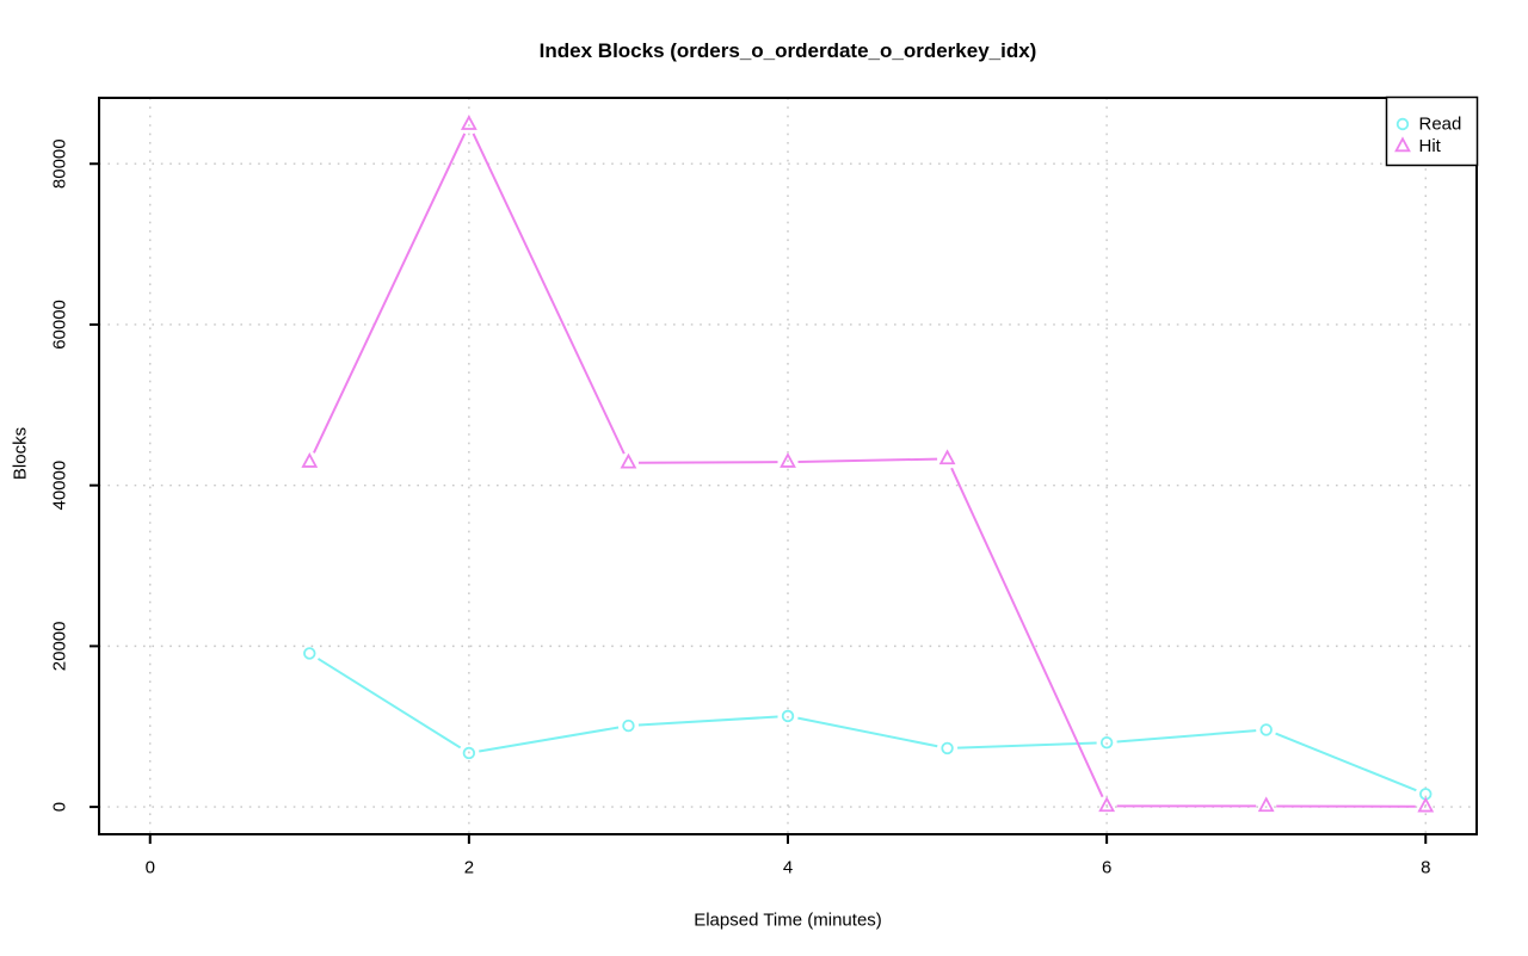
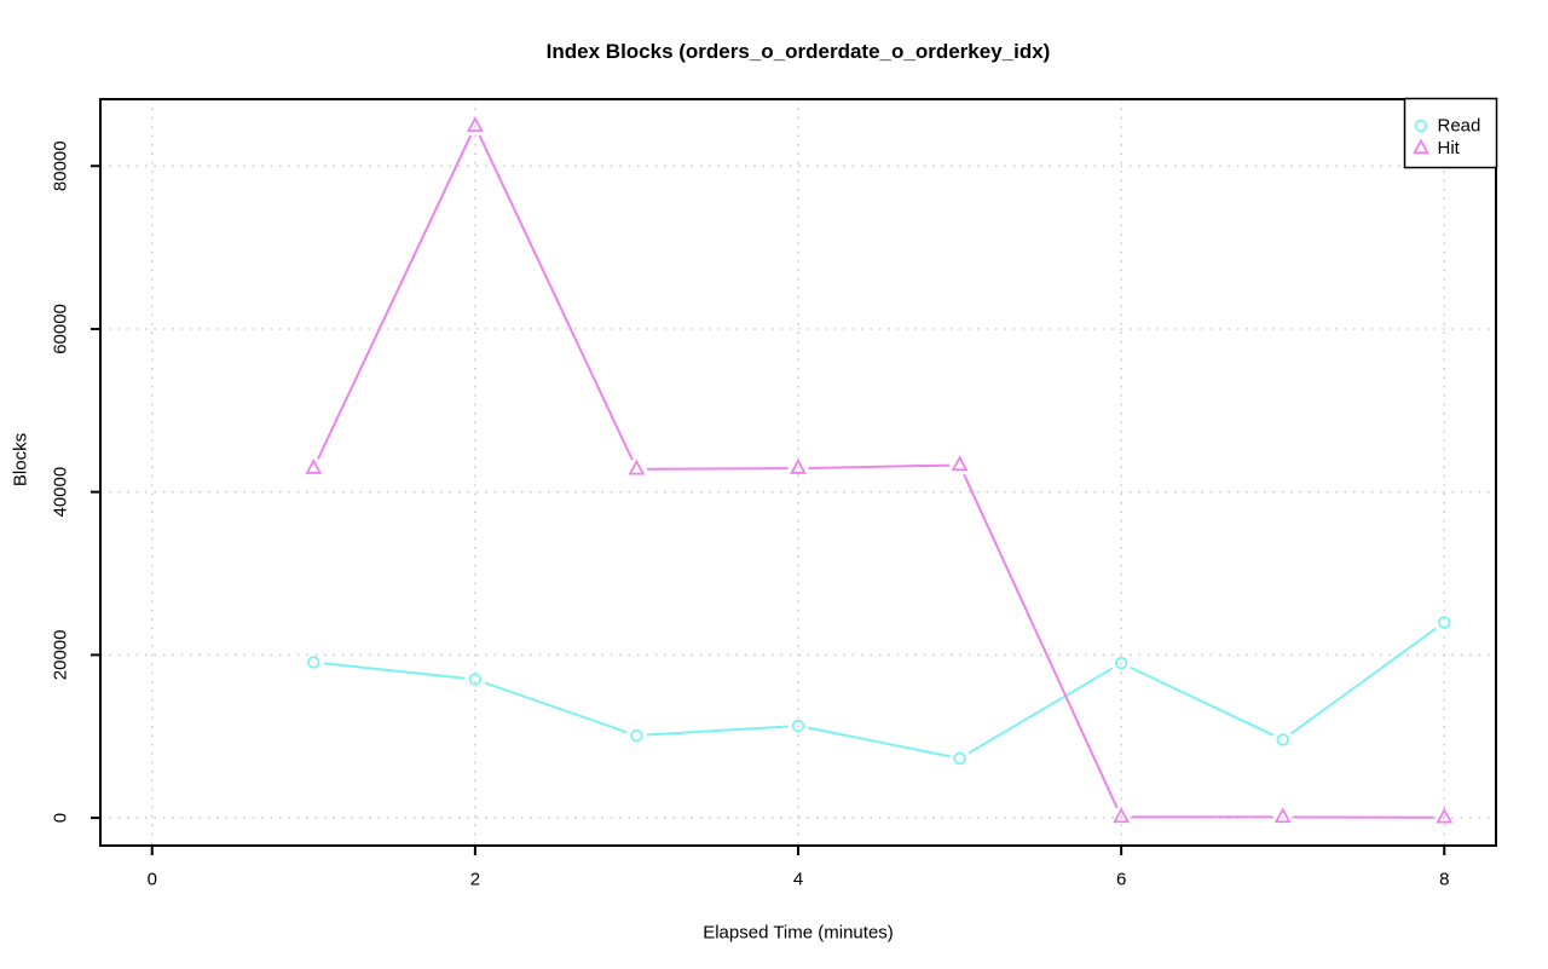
Read/2: 7000 -> 17000
Read/6: 8000 -> 19000
Read/8: 2000 -> 24000
